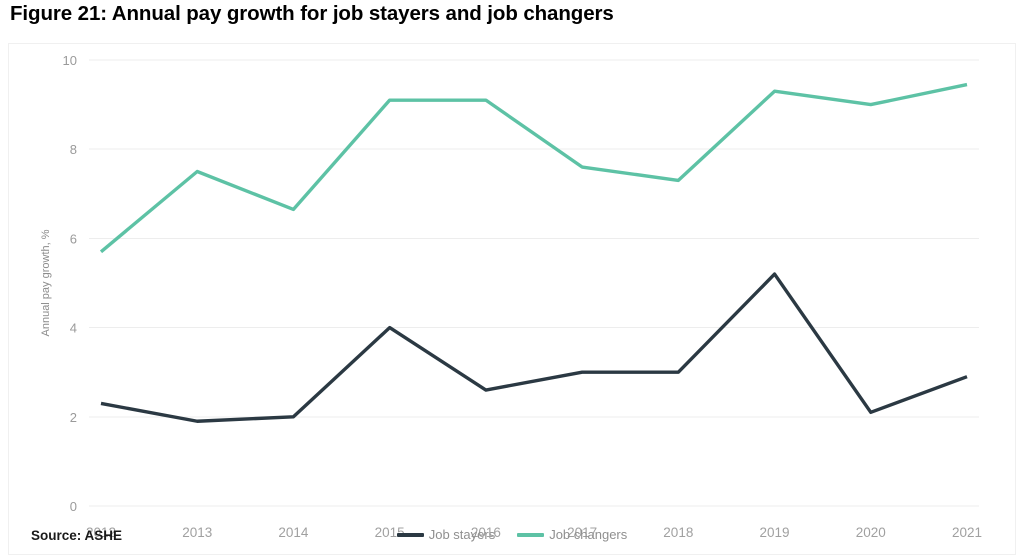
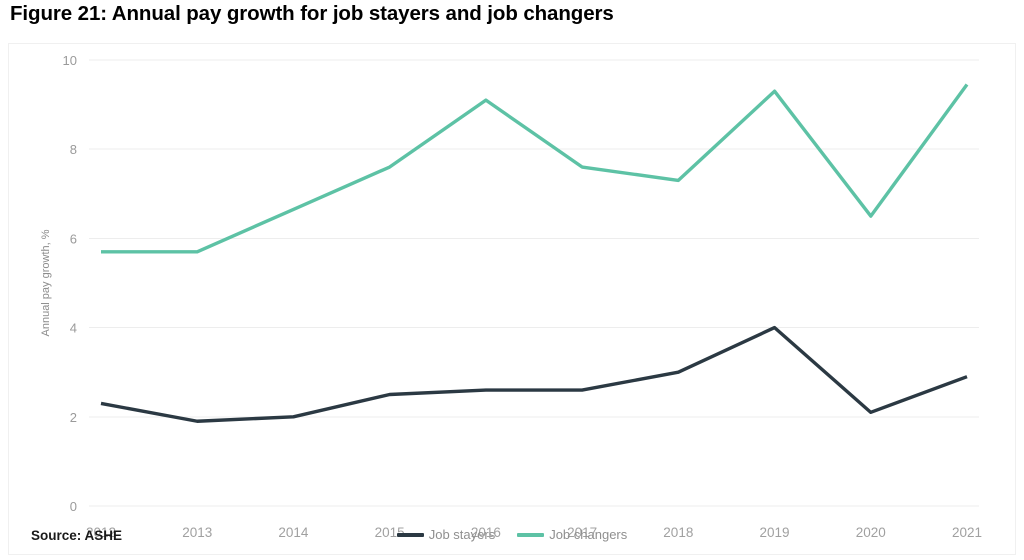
Job changers/2013: 7.5 -> 5.7
Job stayers/2015: 4.0 -> 2.5
Job changers/2015: 9.1 -> 7.6
Job stayers/2017: 3.0 -> 2.6
Job stayers/2019: 5.2 -> 4.0
Job changers/2020: 9.0 -> 6.5
